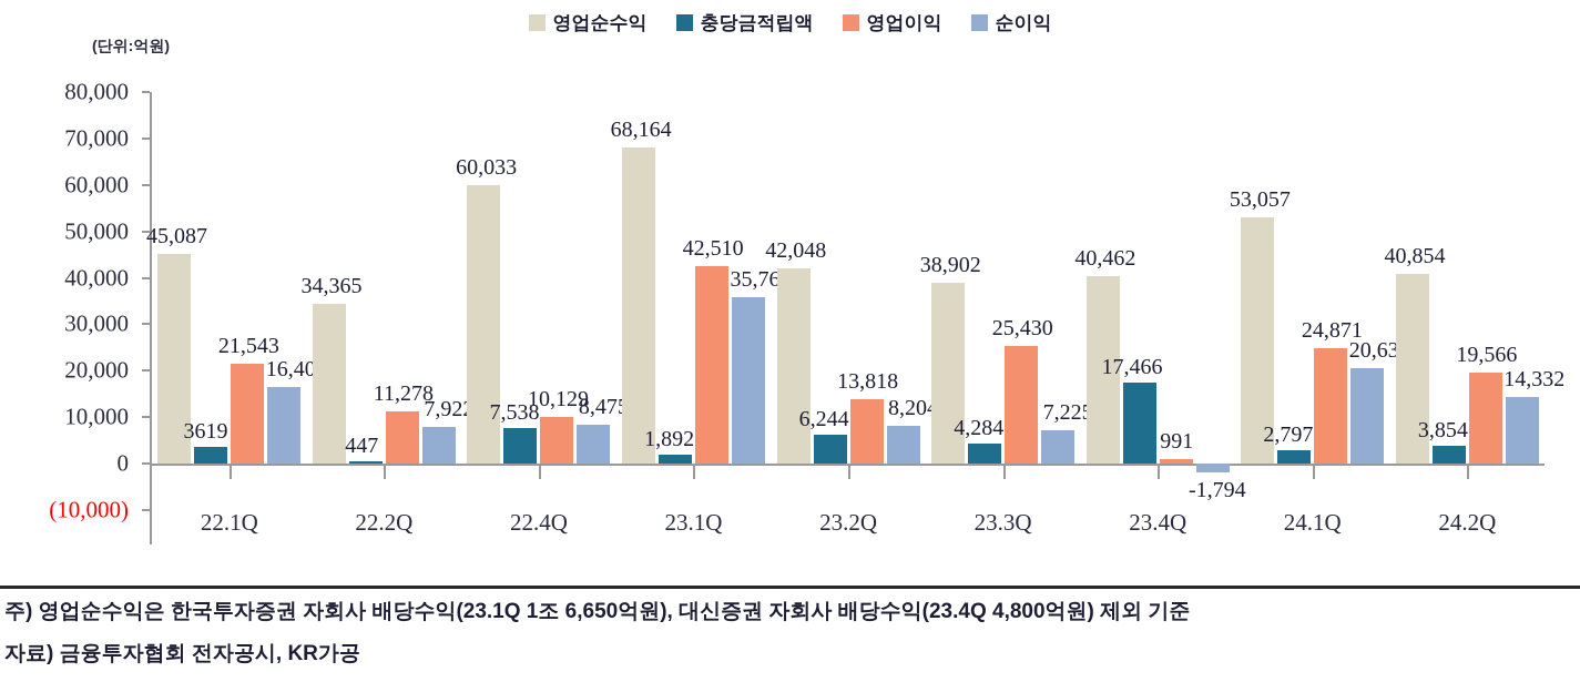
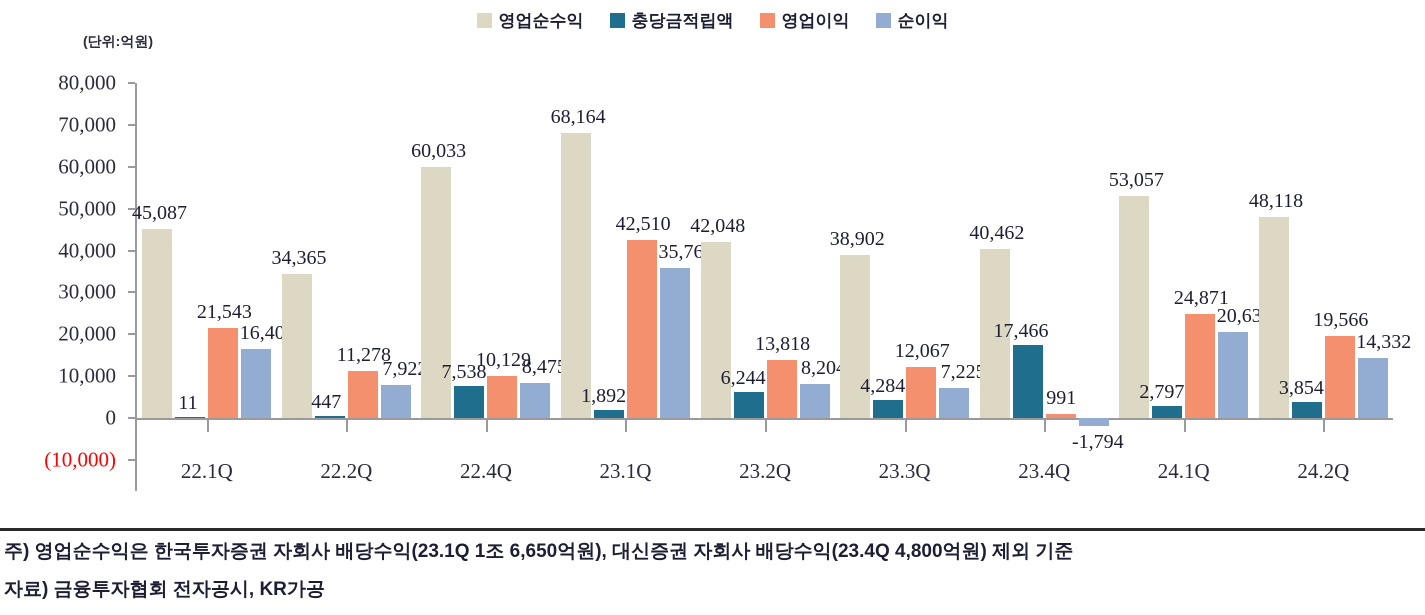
충당금적립액/22.1Q: 3619 -> 11
영업이익/23.3Q: 25,430 -> 12,067
영업순수익/24.2Q: 40,854 -> 48,118
